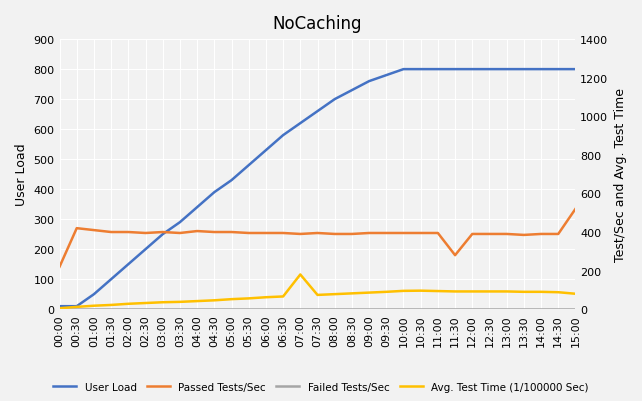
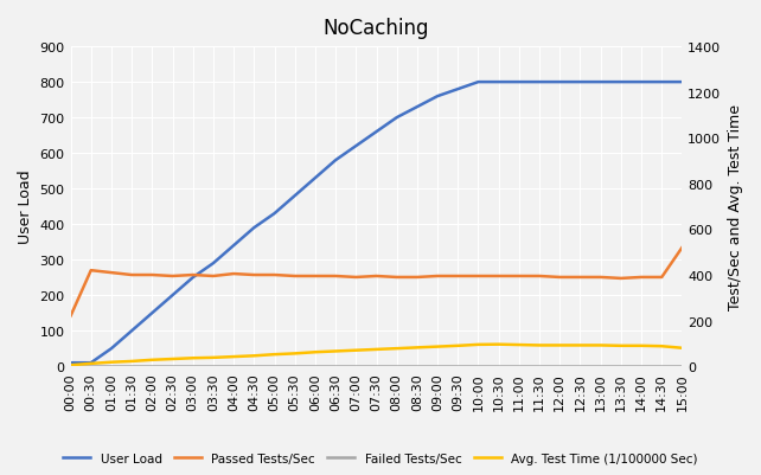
Avg. Test Time (1/100000 Sec)/07:00: 180 -> 70
Passed Tests/Sec/11:30: 280 -> 400
